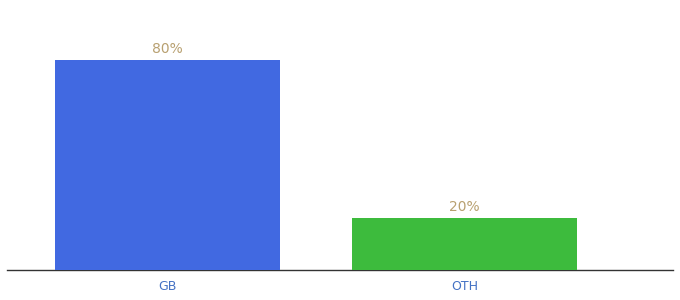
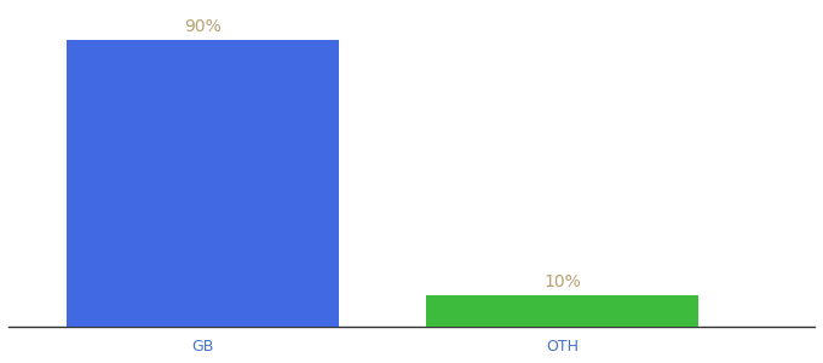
GB: 80% -> 90%
OTH: 20% -> 10%
